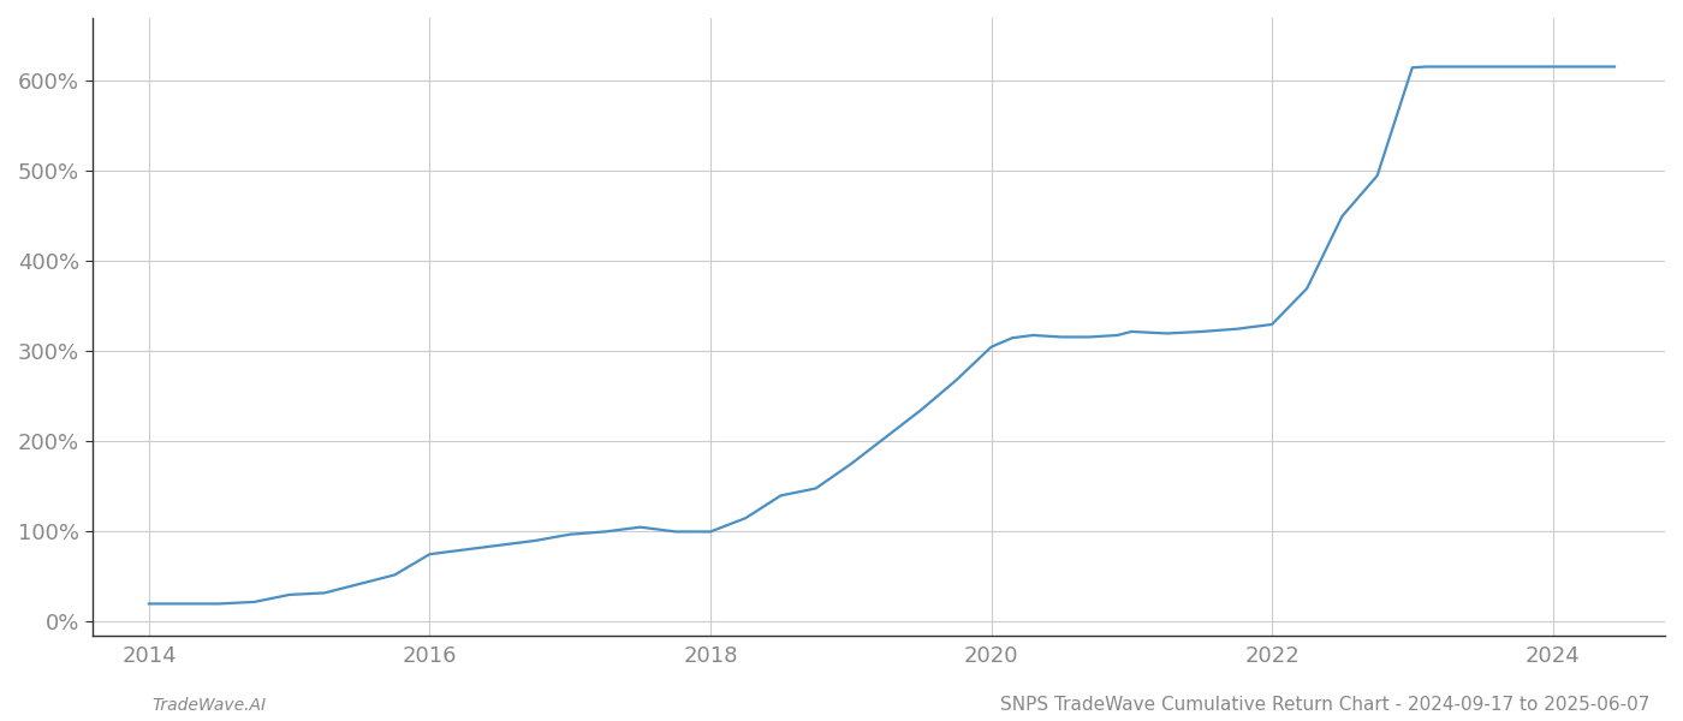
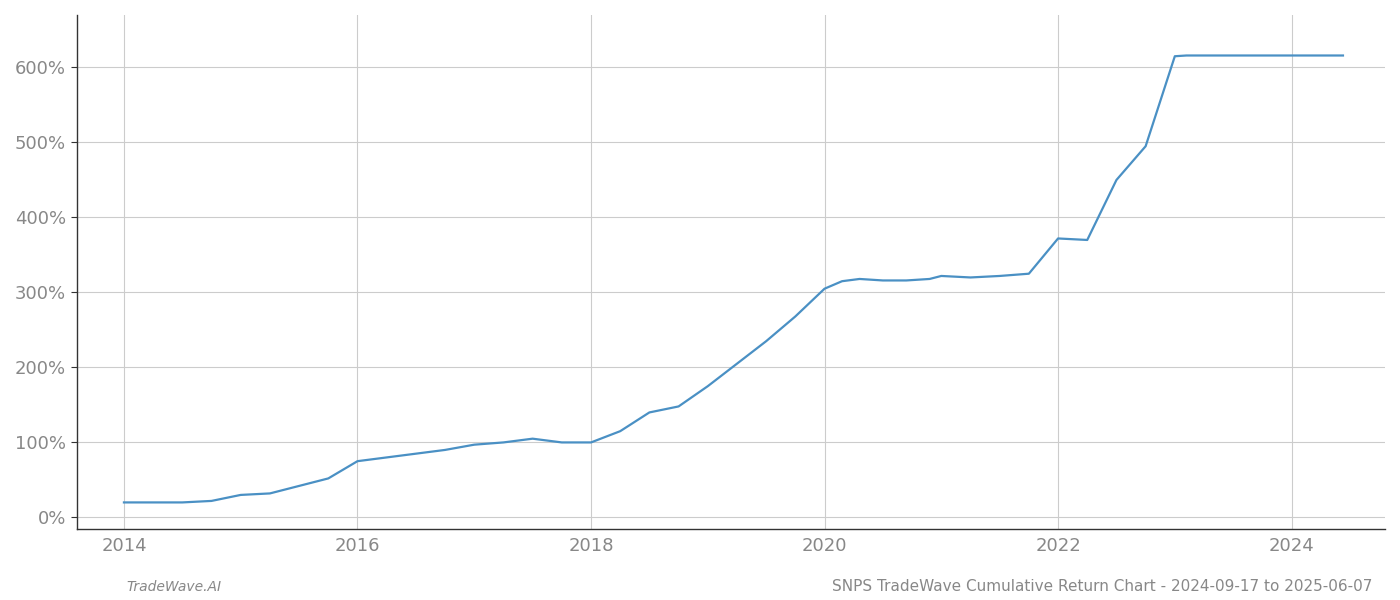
2022: 330% -> 372%
